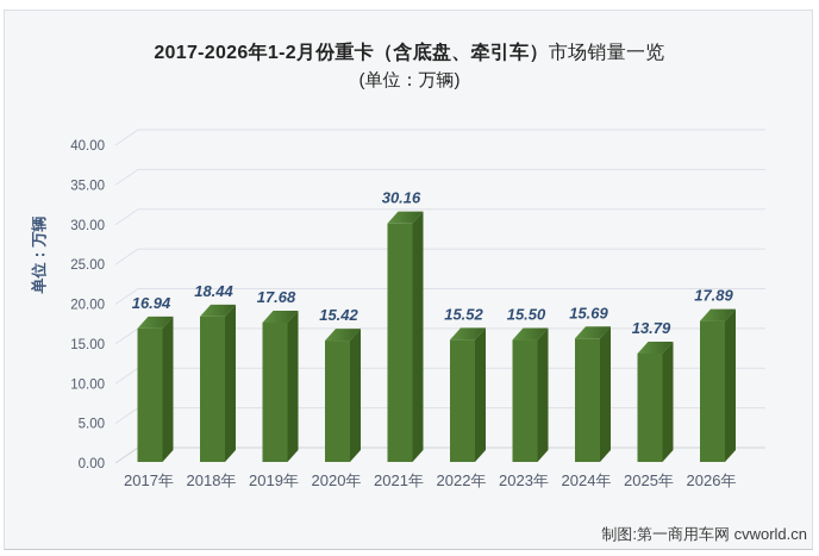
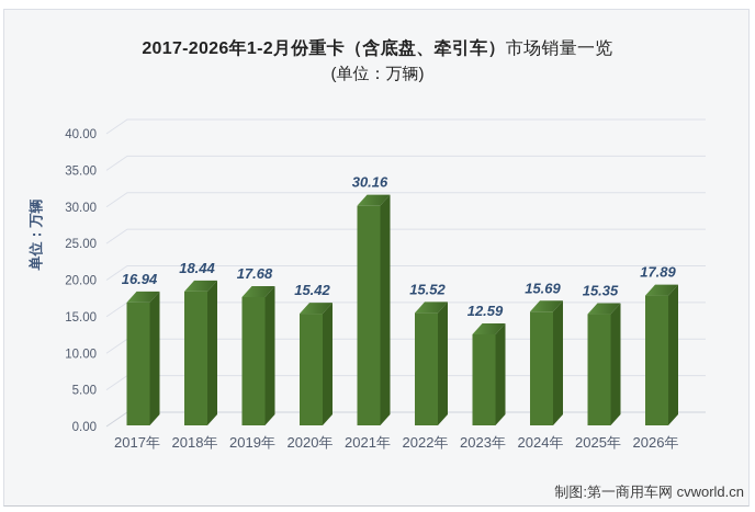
2023年: 15.50 -> 12.59
2025年: 13.79 -> 15.35
